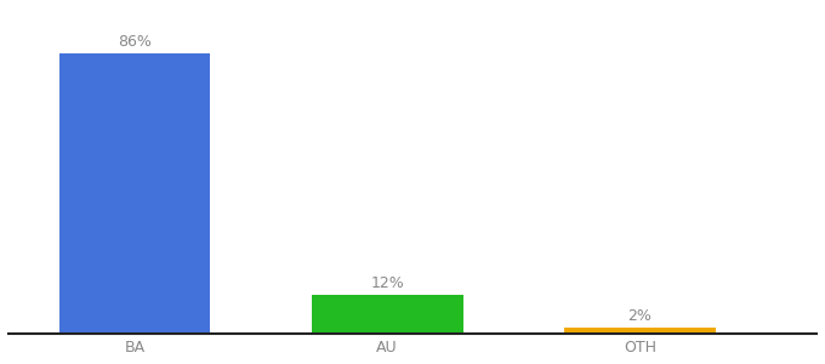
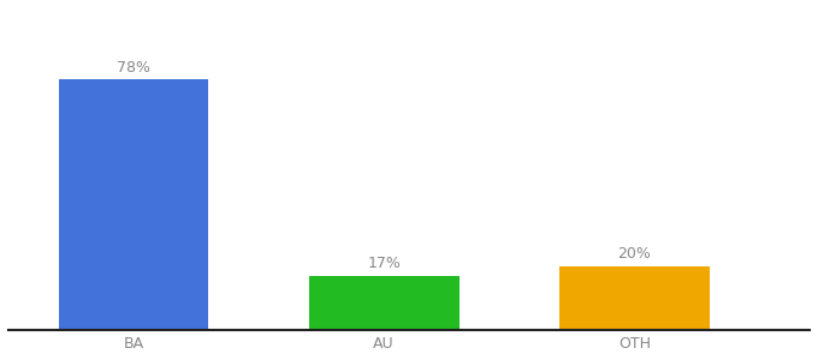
BA: 86% -> 78%
AU: 12% -> 17%
OTH: 2% -> 20%
